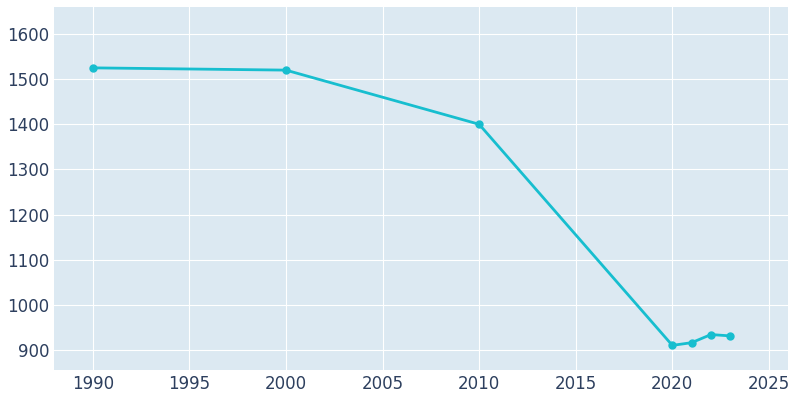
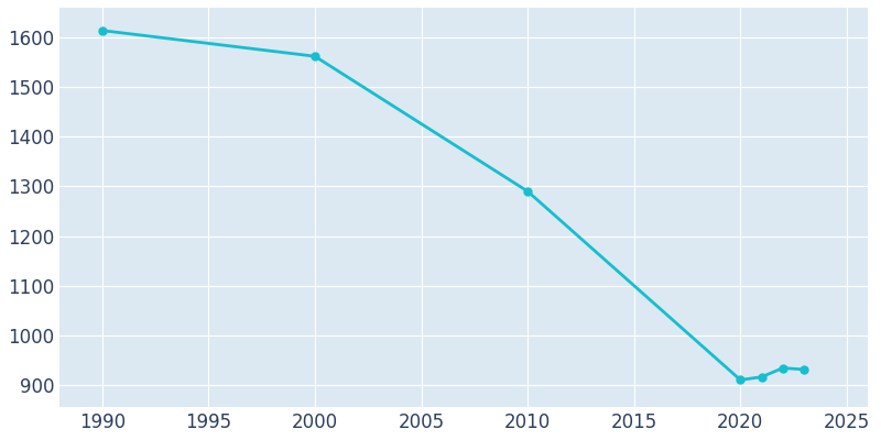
1990: 1525 -> 1614
2000: 1520 -> 1562
2010: 1400 -> 1290
